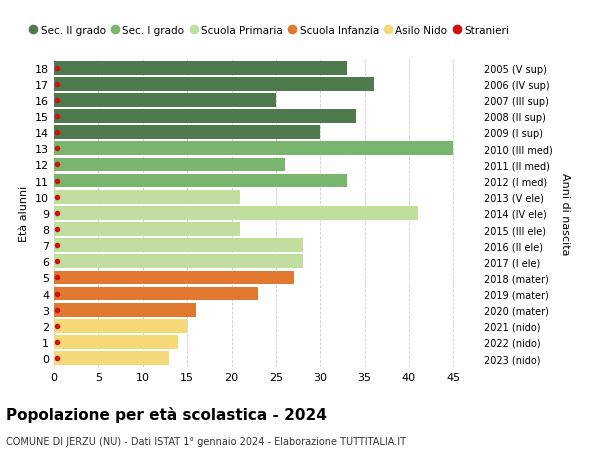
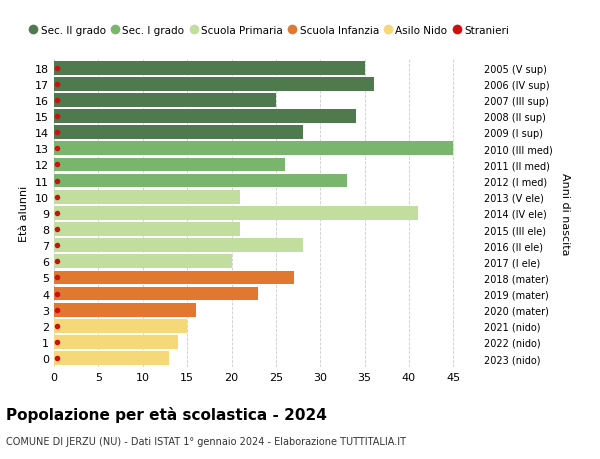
18: 33 -> 35
14: 30 -> 28
6: 28 -> 20
